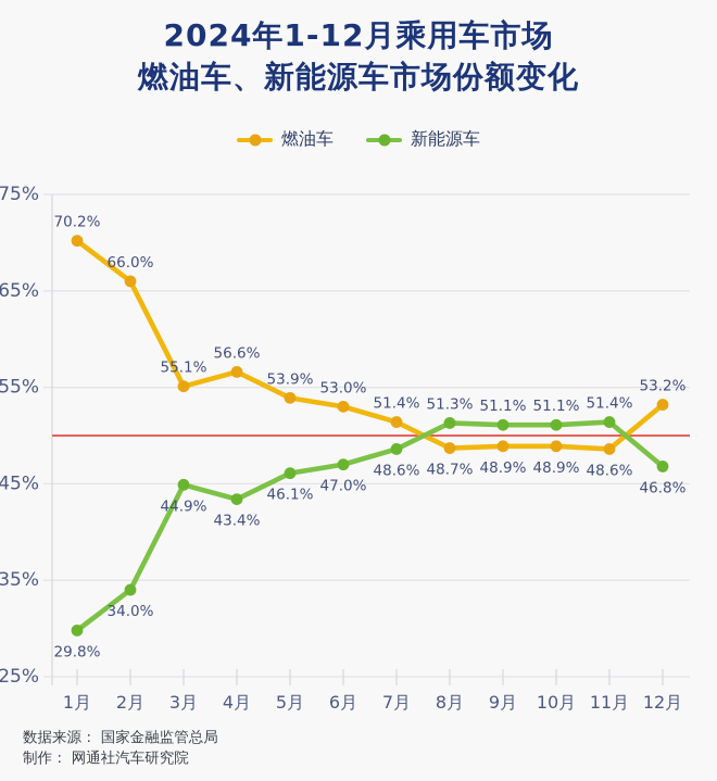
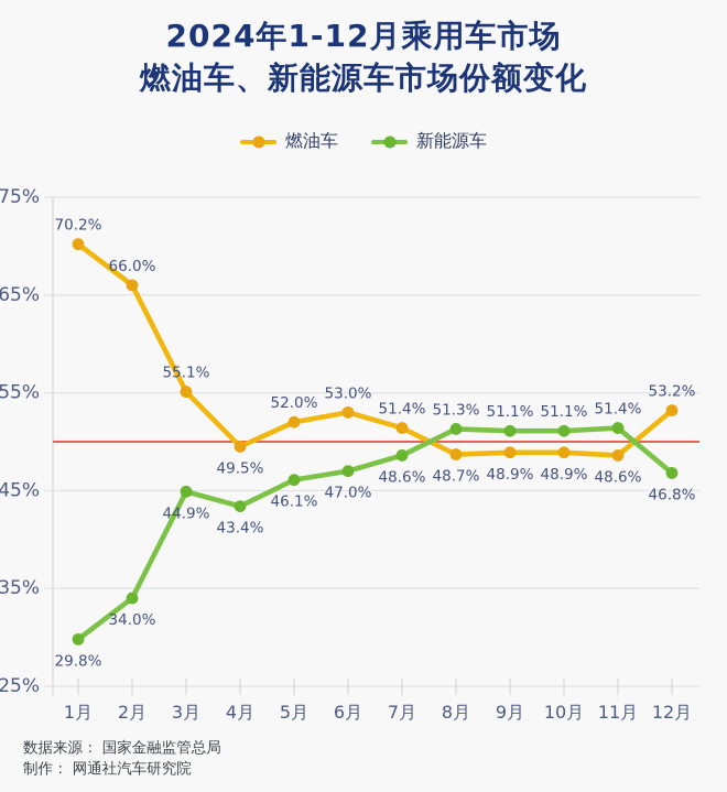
燃油车/4月: 56.6% -> 49.5%
燃油车/5月: 53.9% -> 52.0%
